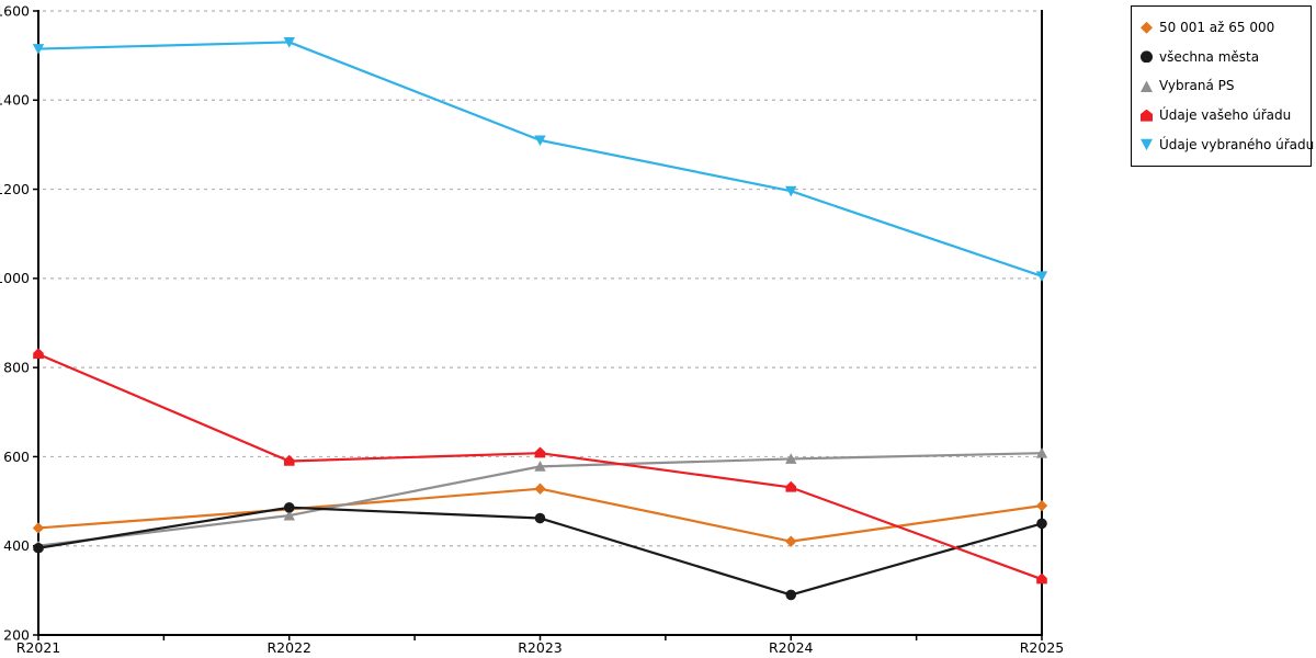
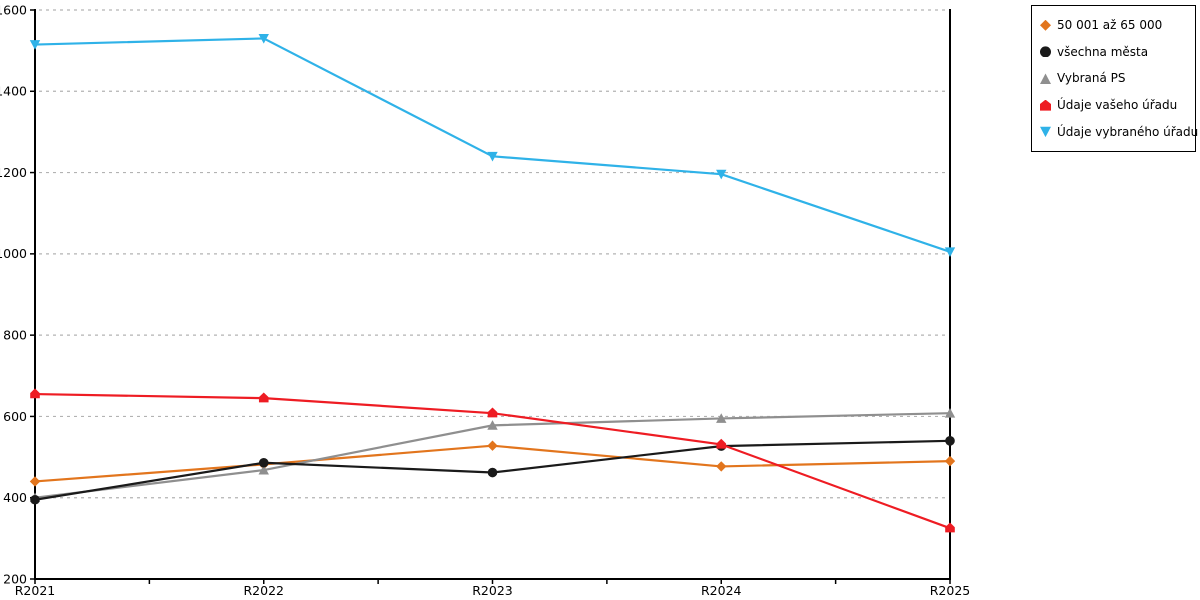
Údaje vašeho úřadu/R2021: 830 -> 660
Údaje vašeho úřadu/R2022: 590 -> 640
Údaje vybraného úřadu/R2023: 1310 -> 1240
50 001 až 65 000/R2024: 410 -> 480
všechna města/R2024: 290 -> 530
všechna města/R2025: 450 -> 540
